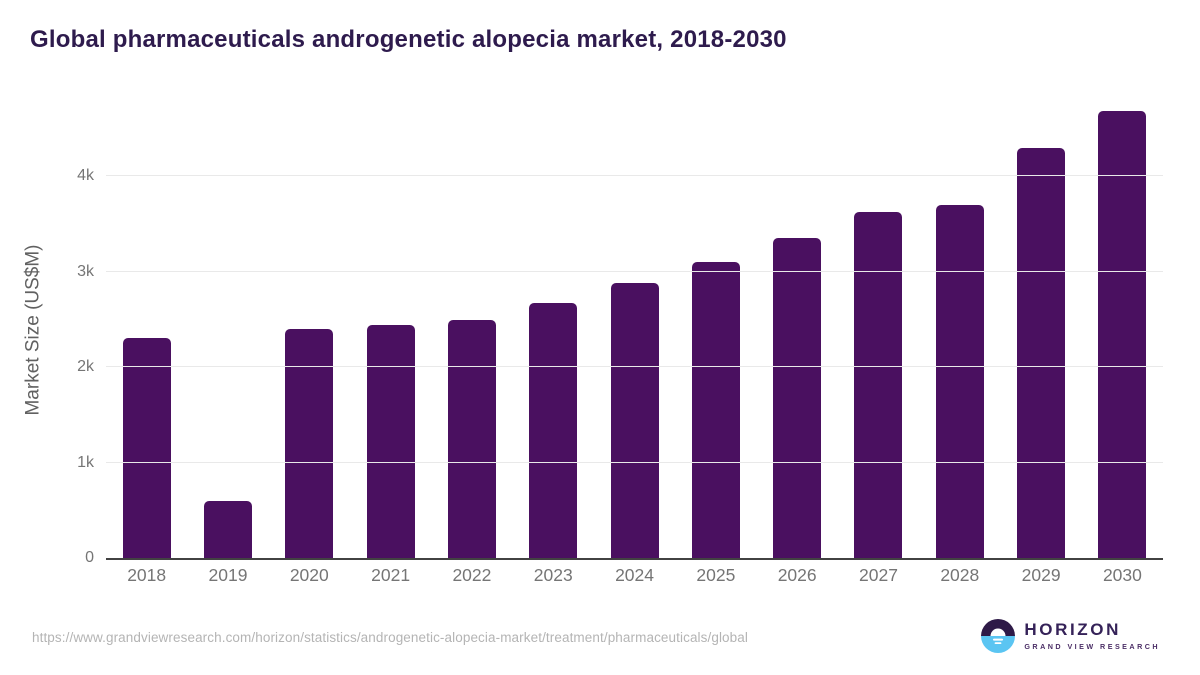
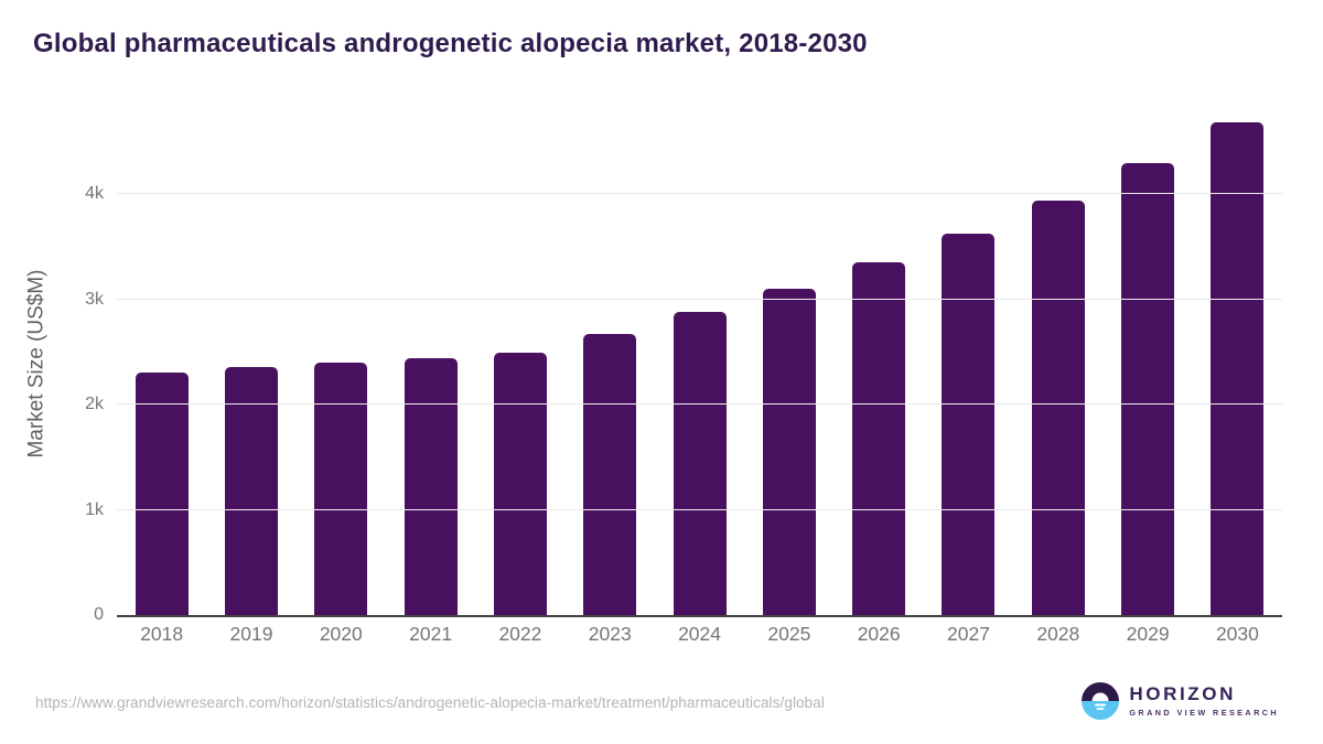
2019: 0.6k -> 2.4k
2028: 3.7k -> 3.9k
